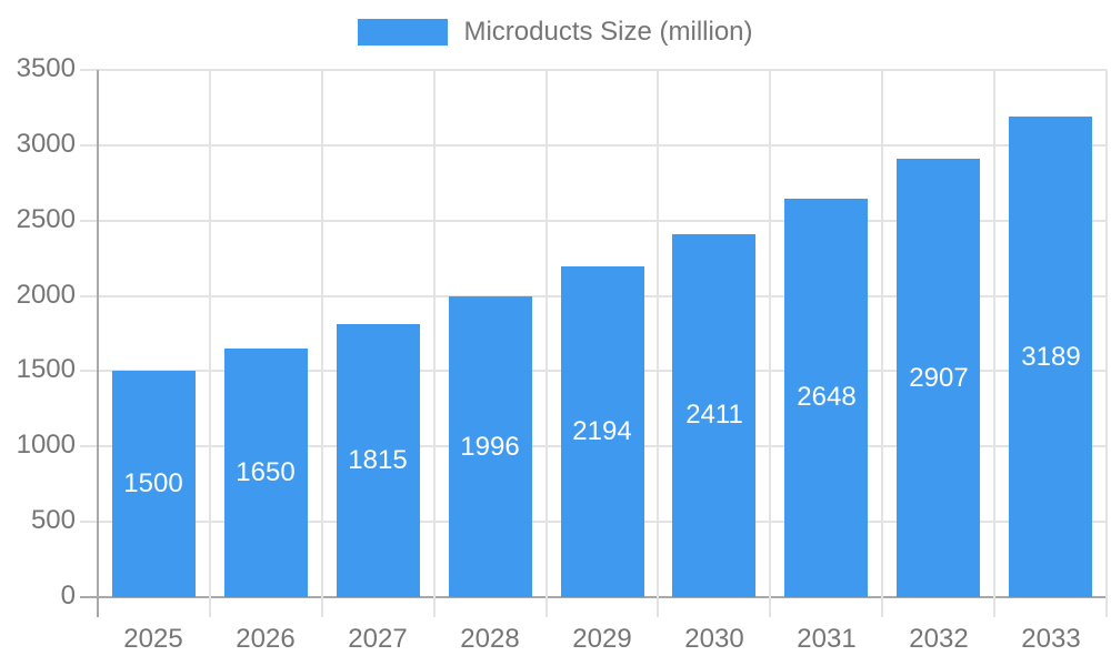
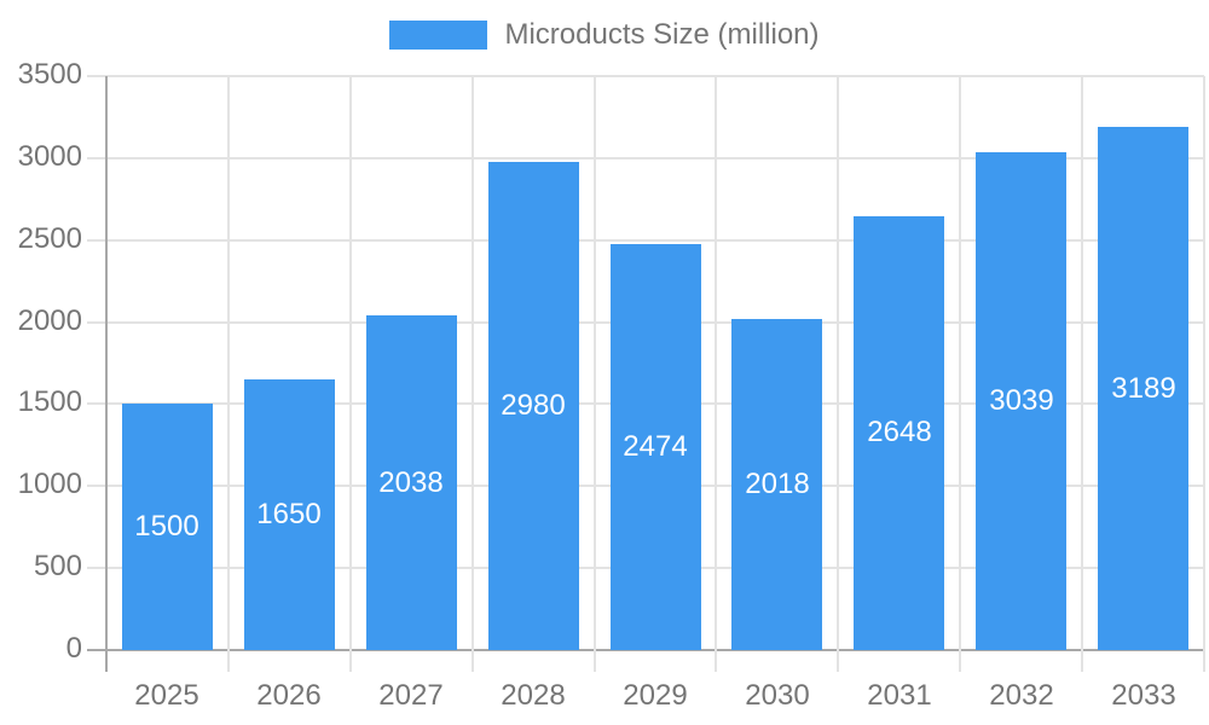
2027: 1815 -> 2038
2028: 1996 -> 2980
2029: 2194 -> 2474
2030: 2411 -> 2018
2032: 2907 -> 3039
